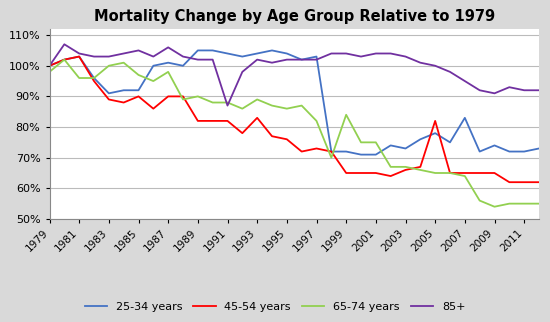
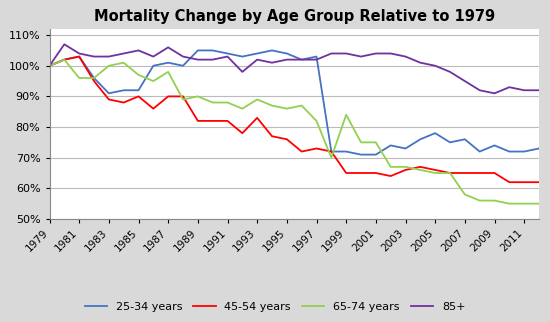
65-74 years/1979: 98% -> 100%
85+/1991: 87% -> 103%
45-54 years/2005: 82% -> 66%
25-34 years/2007: 83% -> 76%
65-74 years/2007: 64% -> 58%
65-74 years/2009: 54% -> 56%
